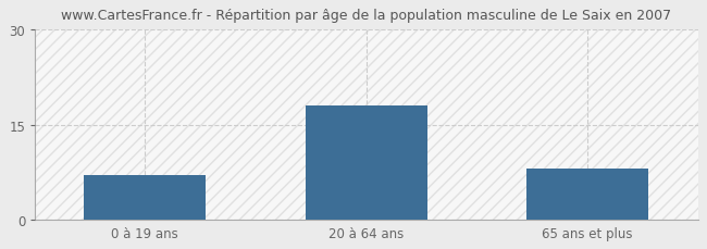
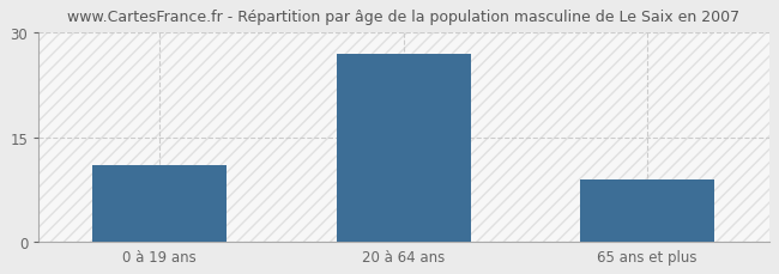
0 à 19 ans: 7 -> 11
20 à 64 ans: 18 -> 27
65 ans et plus: 8 -> 9
